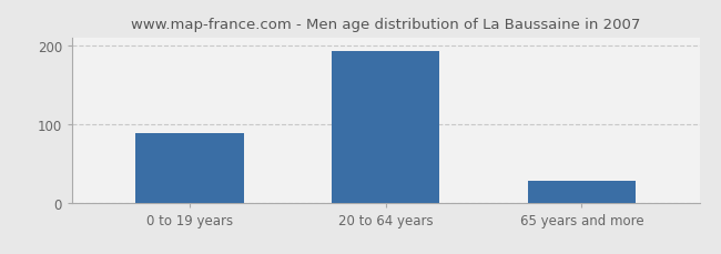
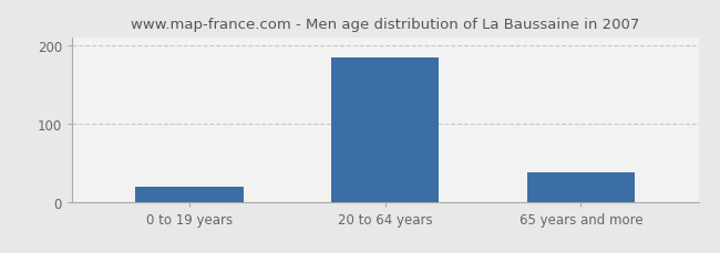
0 to 19 years: 88 -> 20
20 to 64 years: 193 -> 184
65 years and more: 28 -> 38
